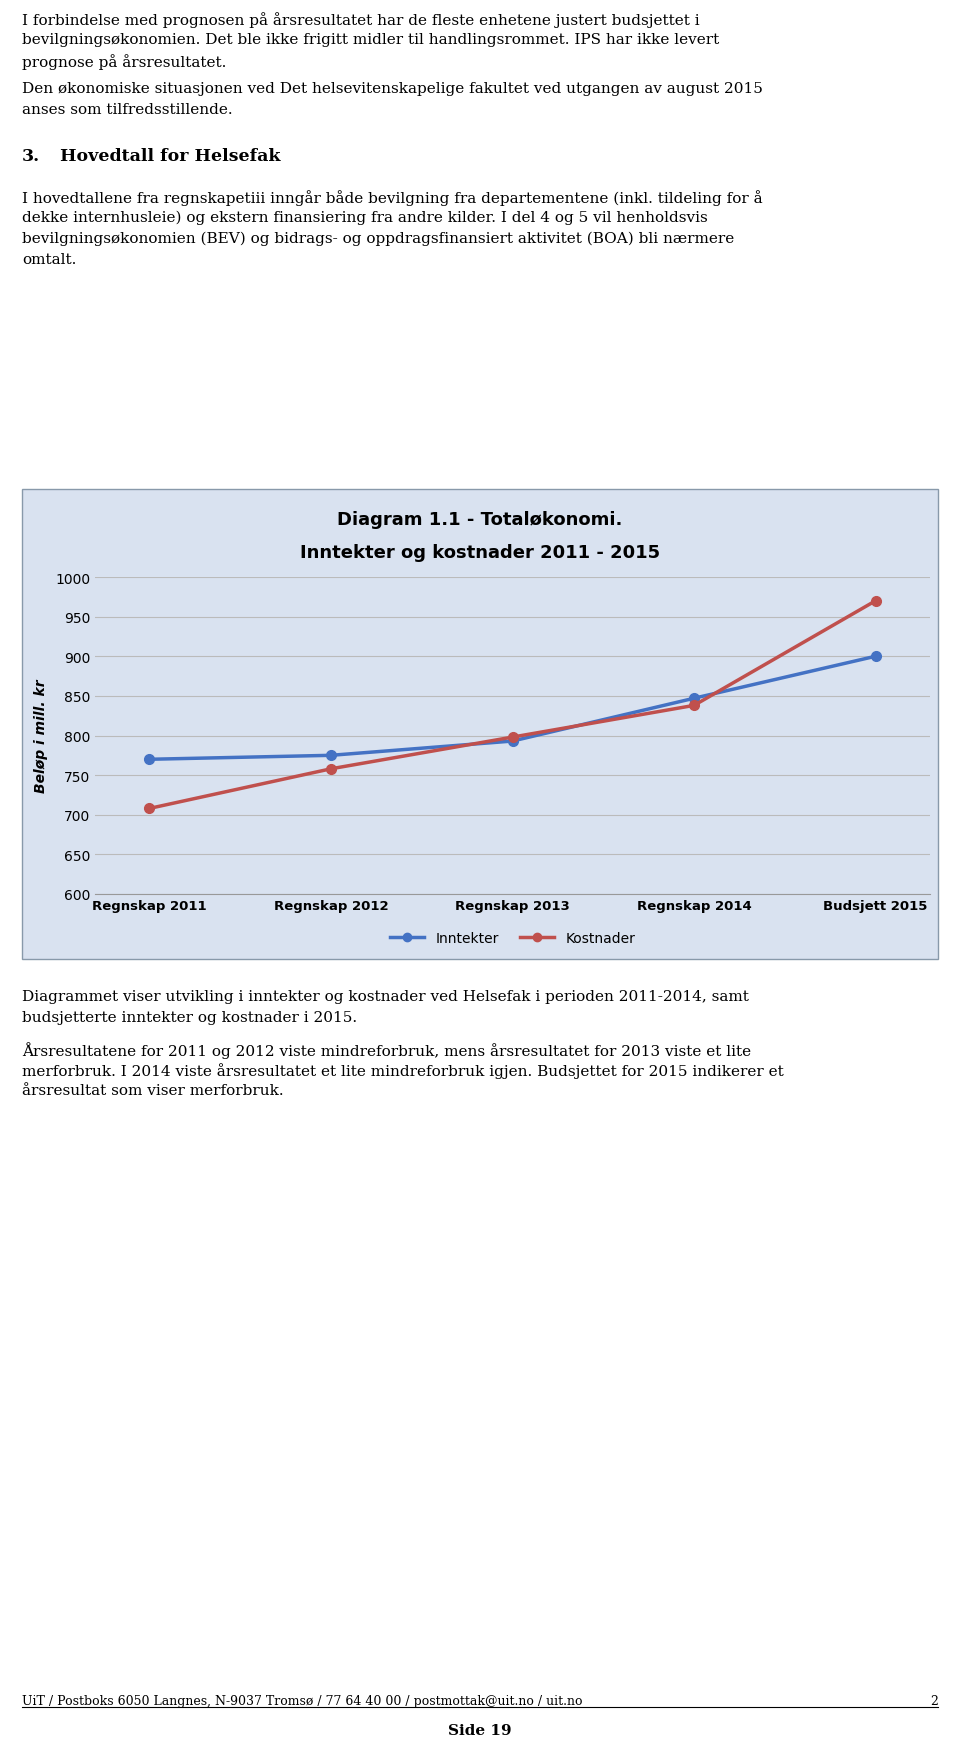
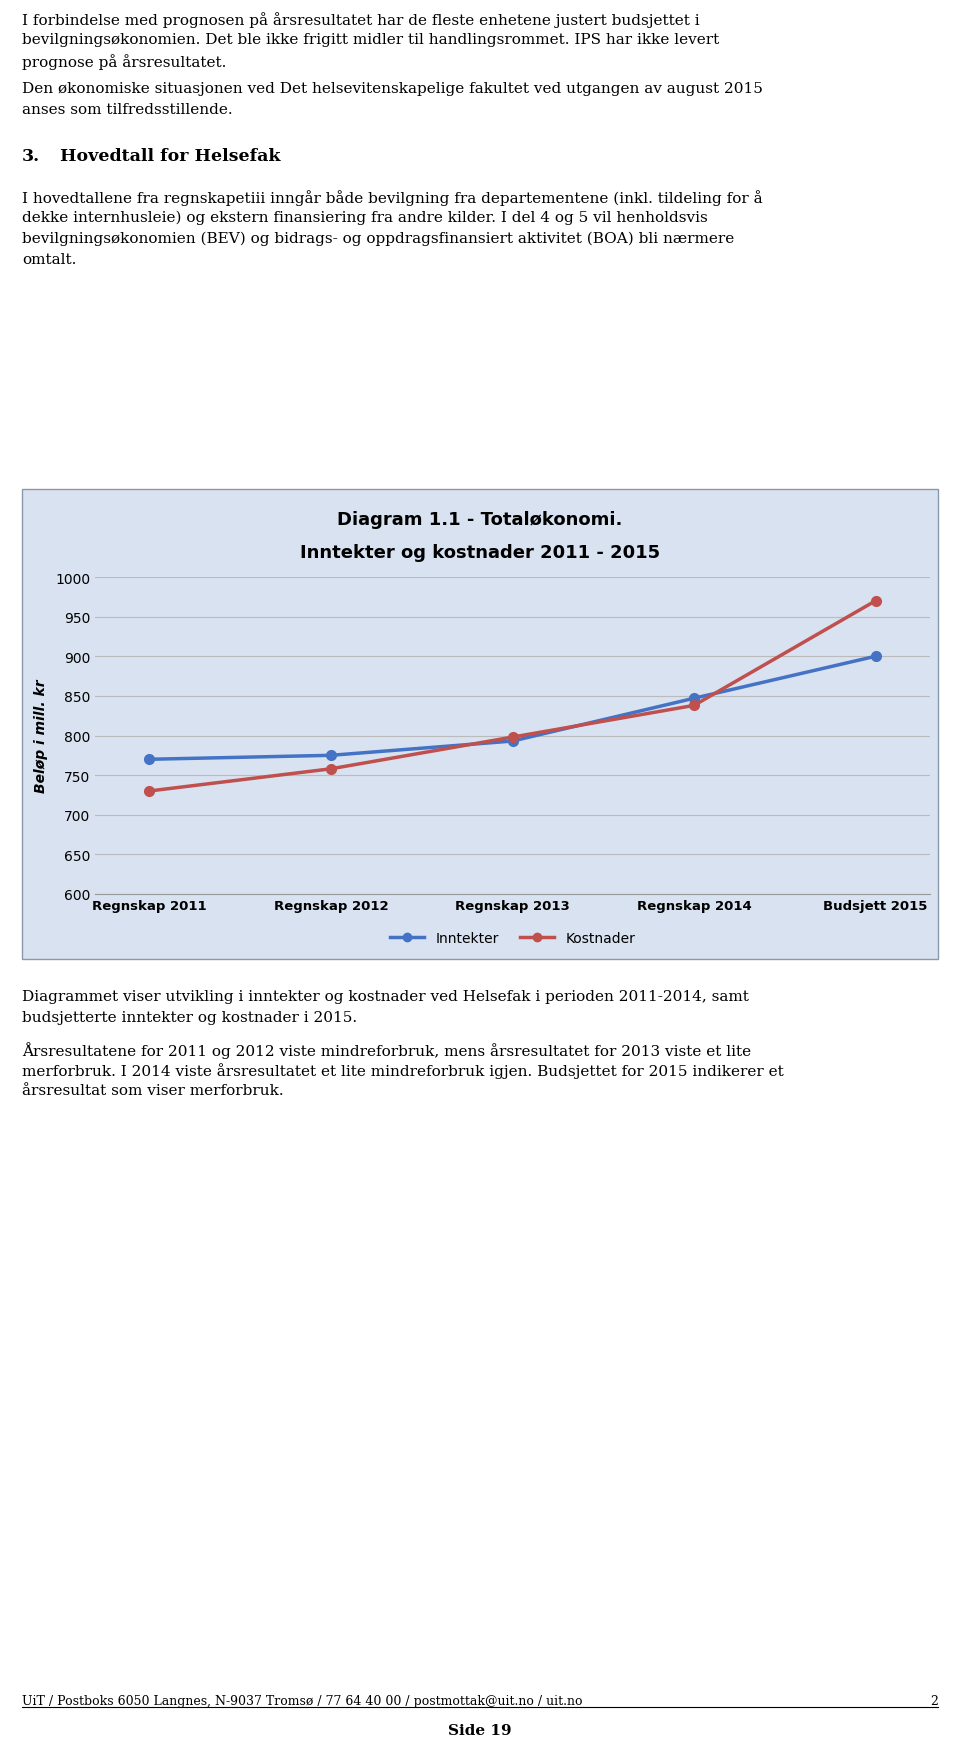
Kostnader/Regnskap 2011: 708 -> 730
